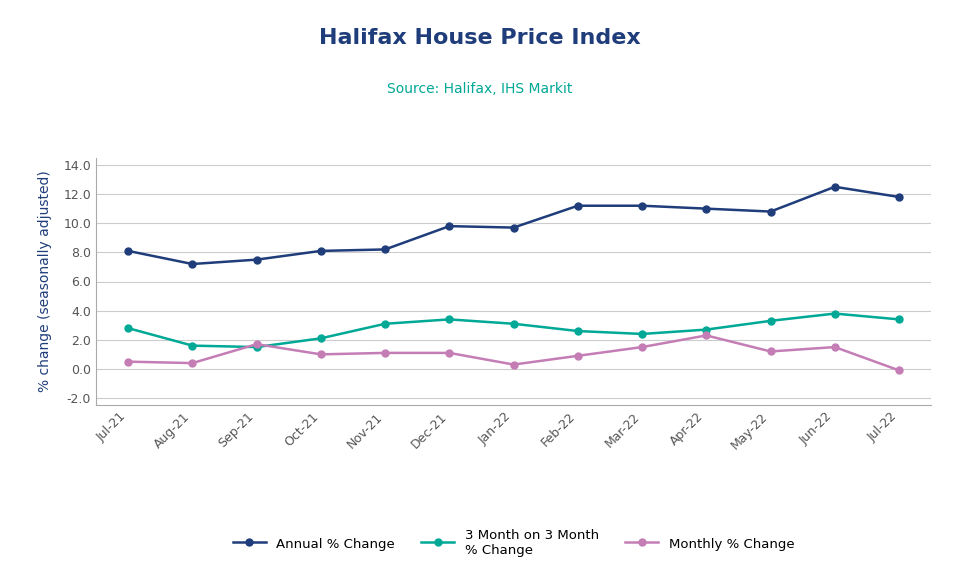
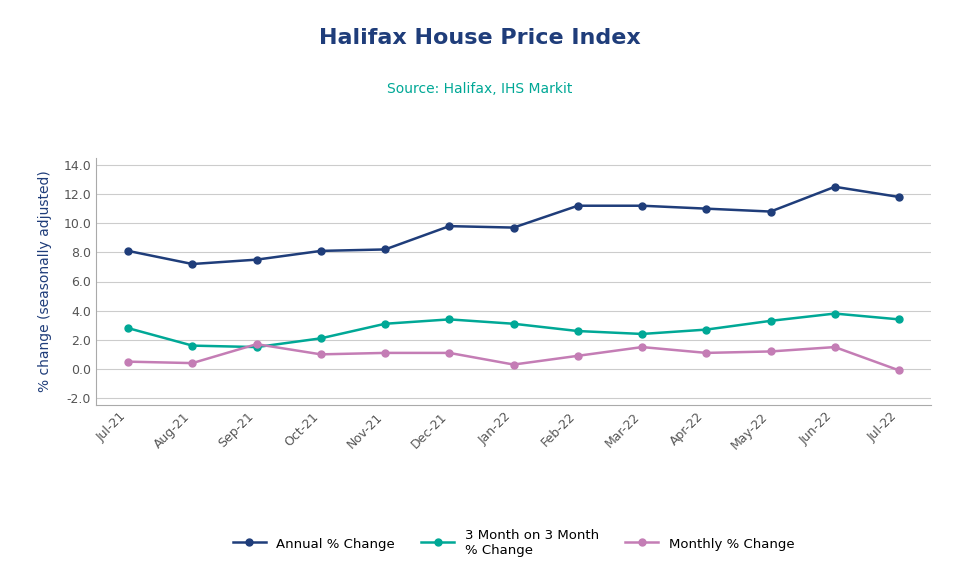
Monthly % Change/Apr-22: 2.3 -> 1.1
